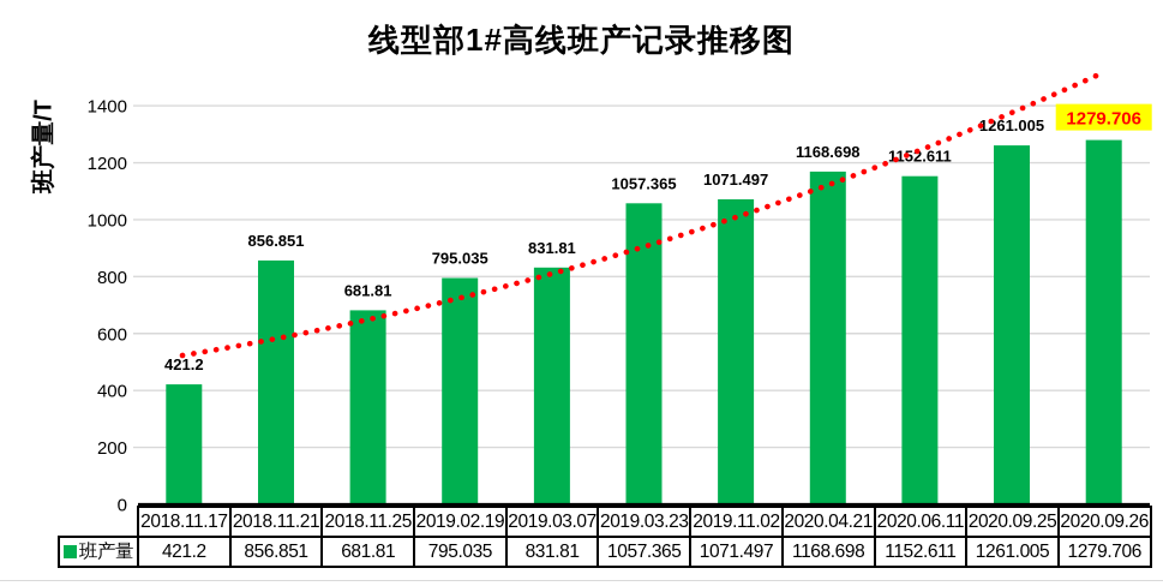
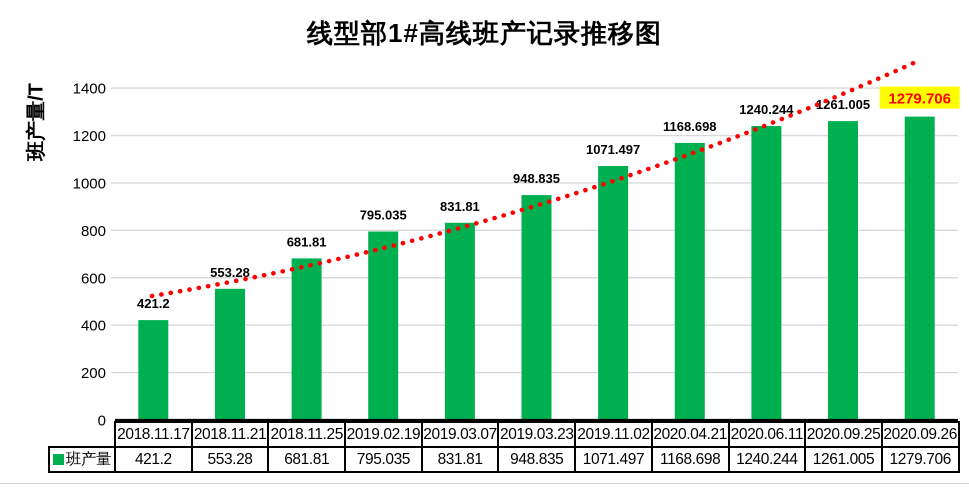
2018.11.21: 856.851 -> 553.28
2019.03.23: 1057.365 -> 948.835
2020.06.11: 1152.611 -> 1240.244
